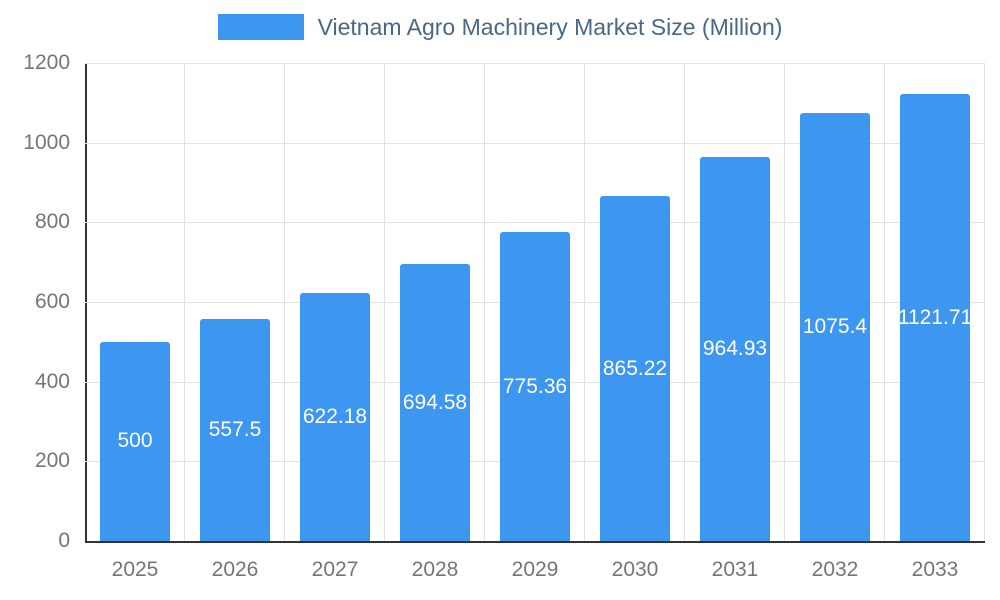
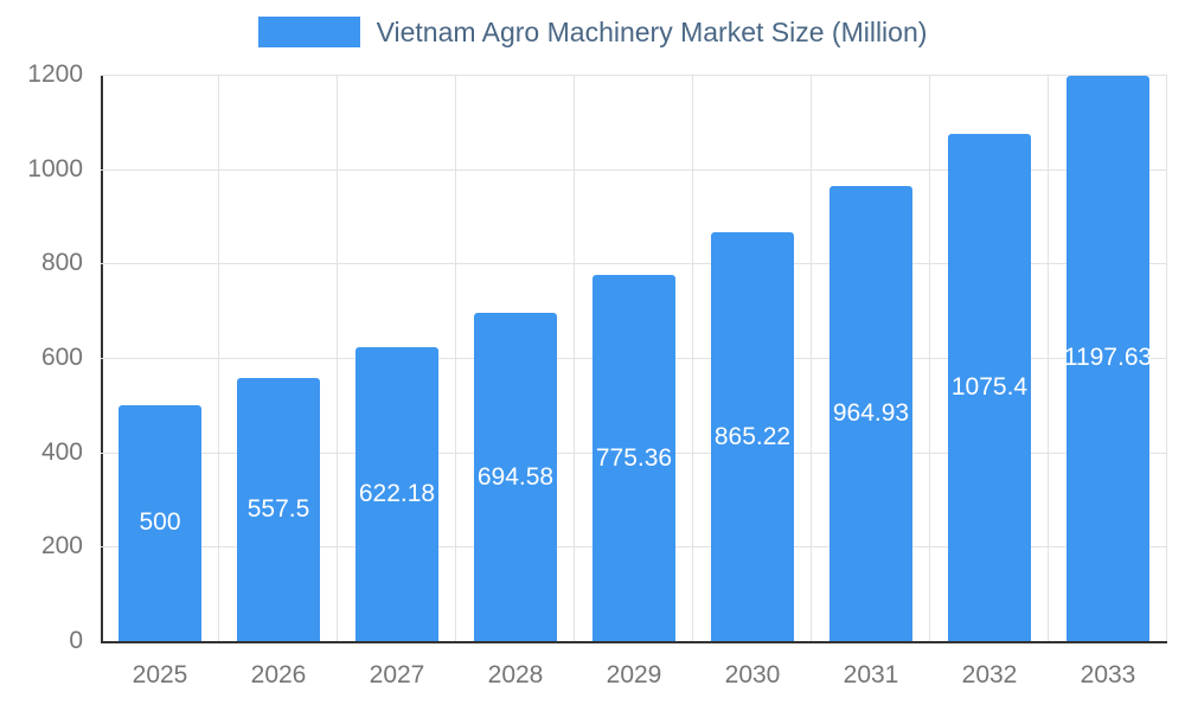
2033: 1121.71 -> 1197.63
